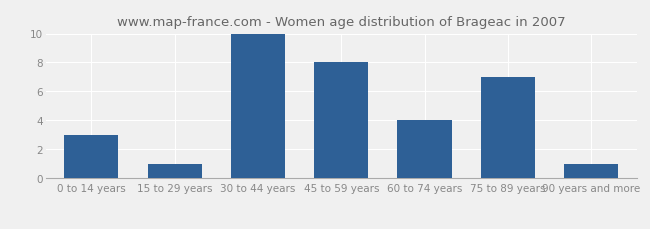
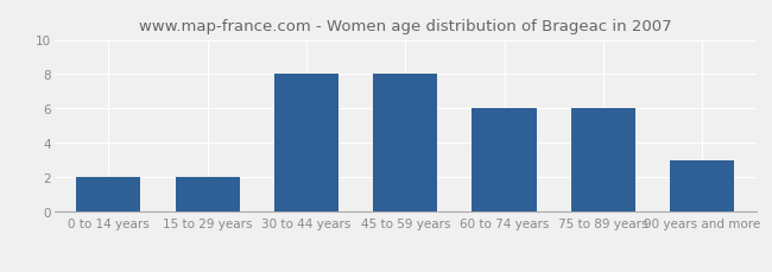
0 to 14 years: 3 -> 2
15 to 29 years: 1 -> 2
30 to 44 years: 10 -> 8
60 to 74 years: 4 -> 6
75 to 89 years: 7 -> 6
90 years and more: 1 -> 3
